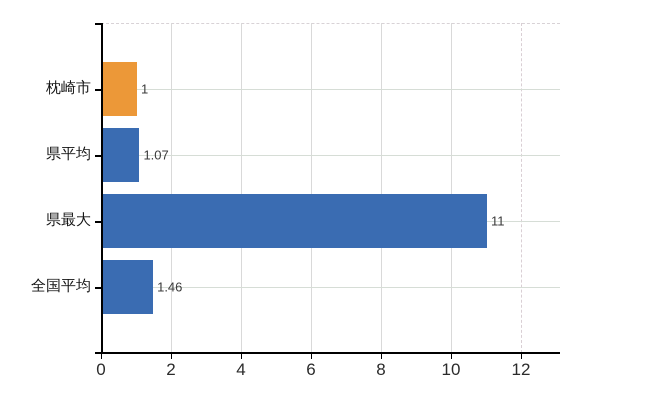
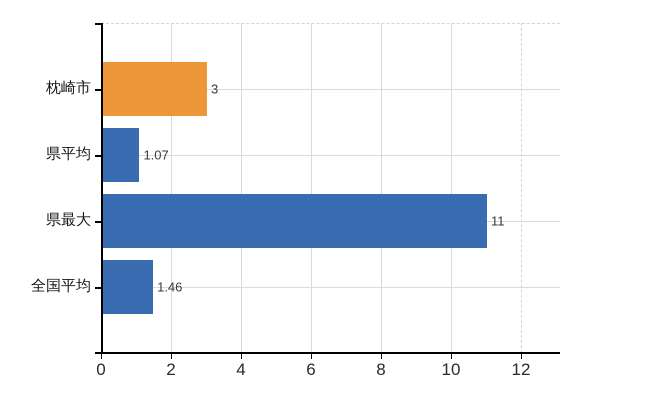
枕崎市: 1 -> 3
